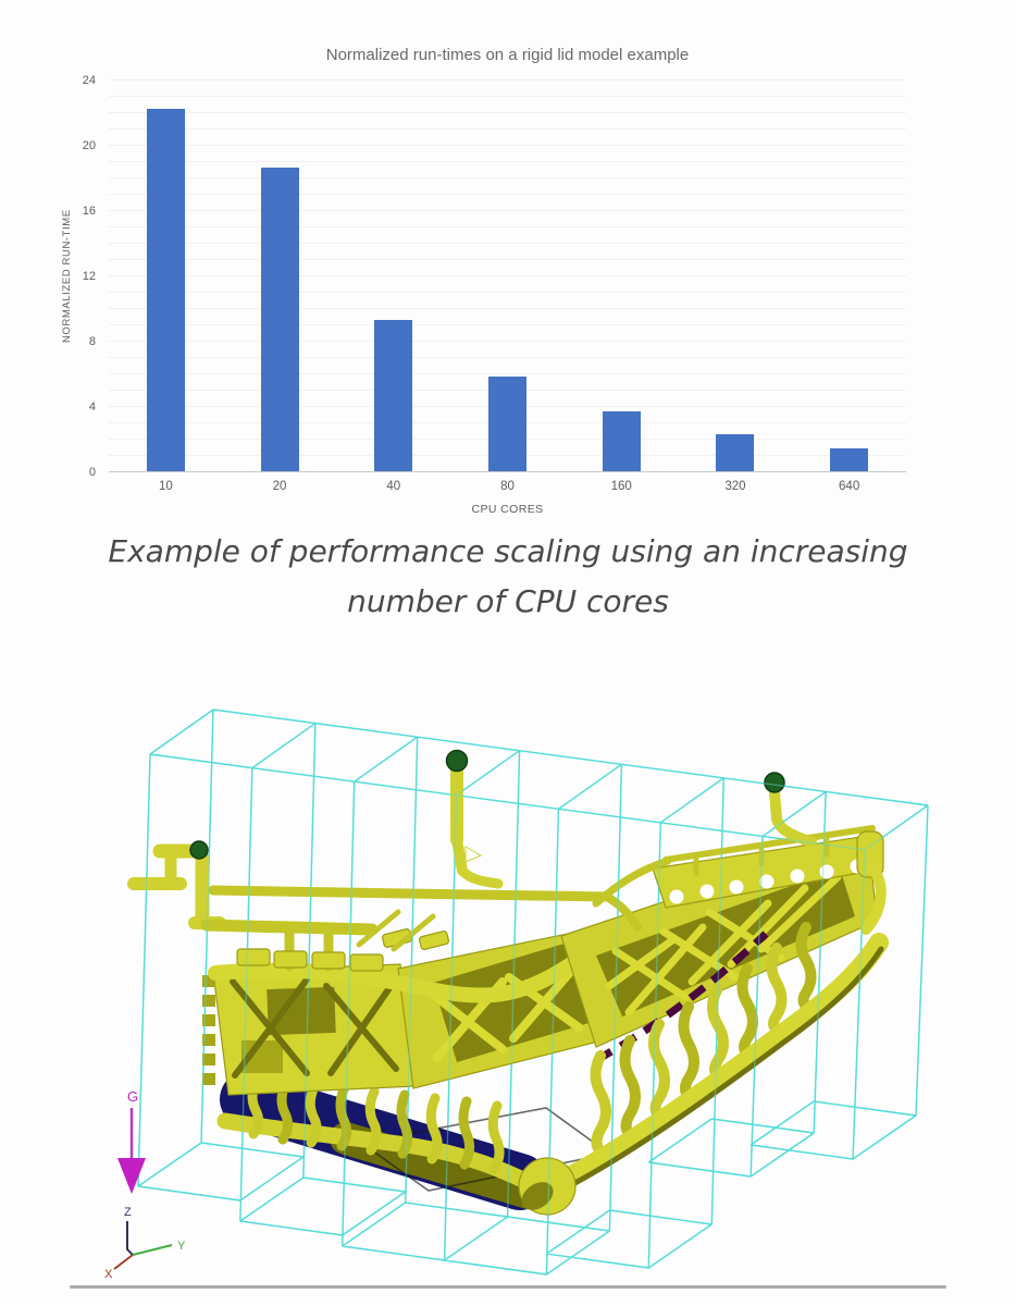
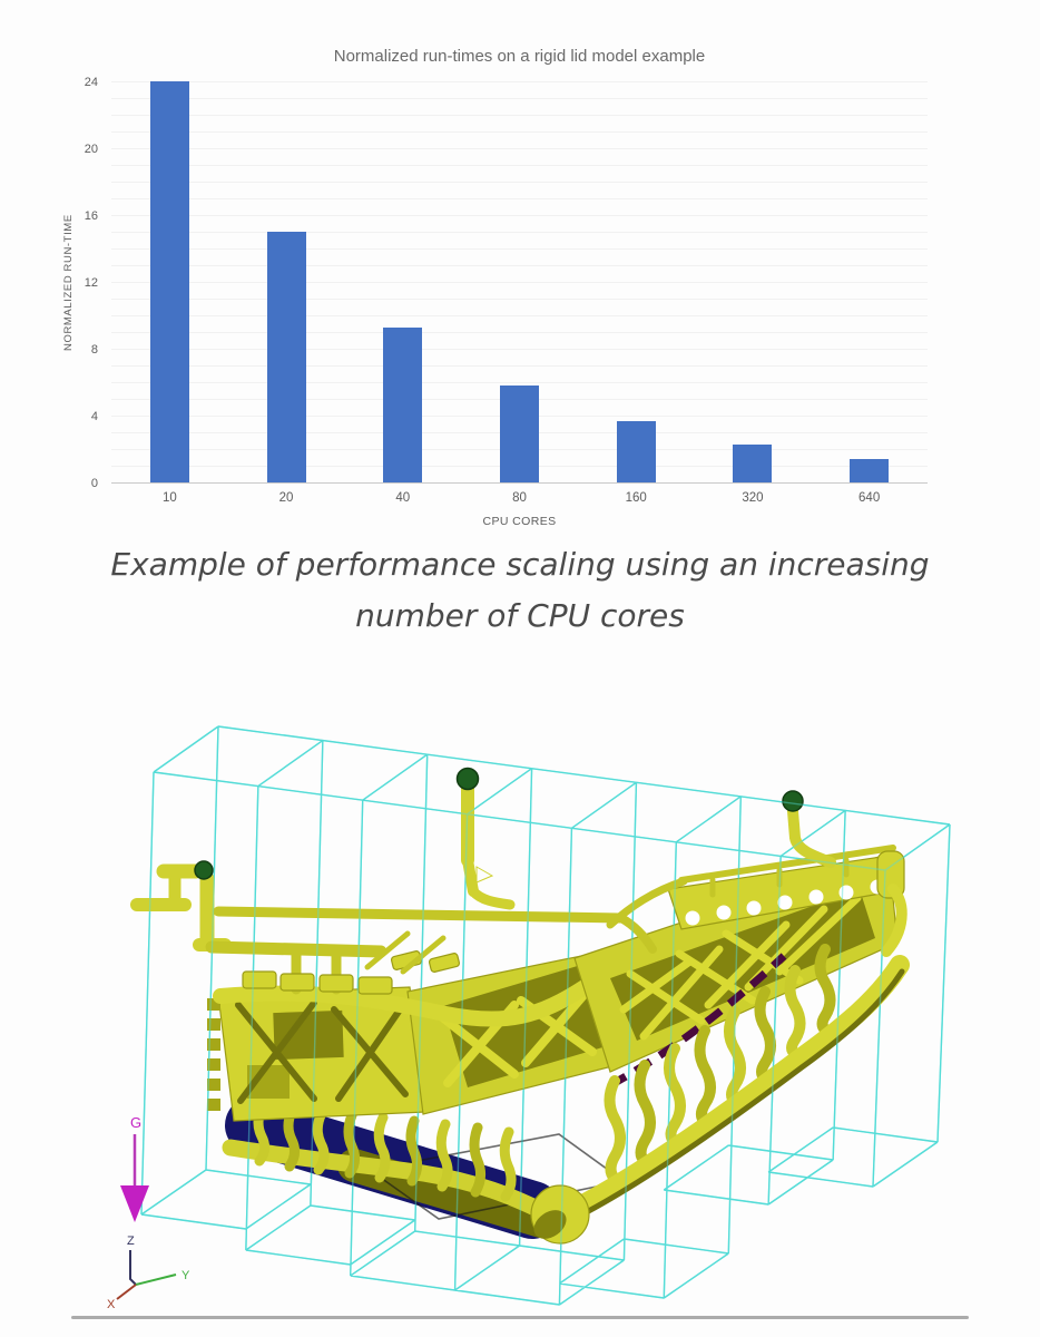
10: 22.2 -> 24.0
20: 18.6 -> 15.0
